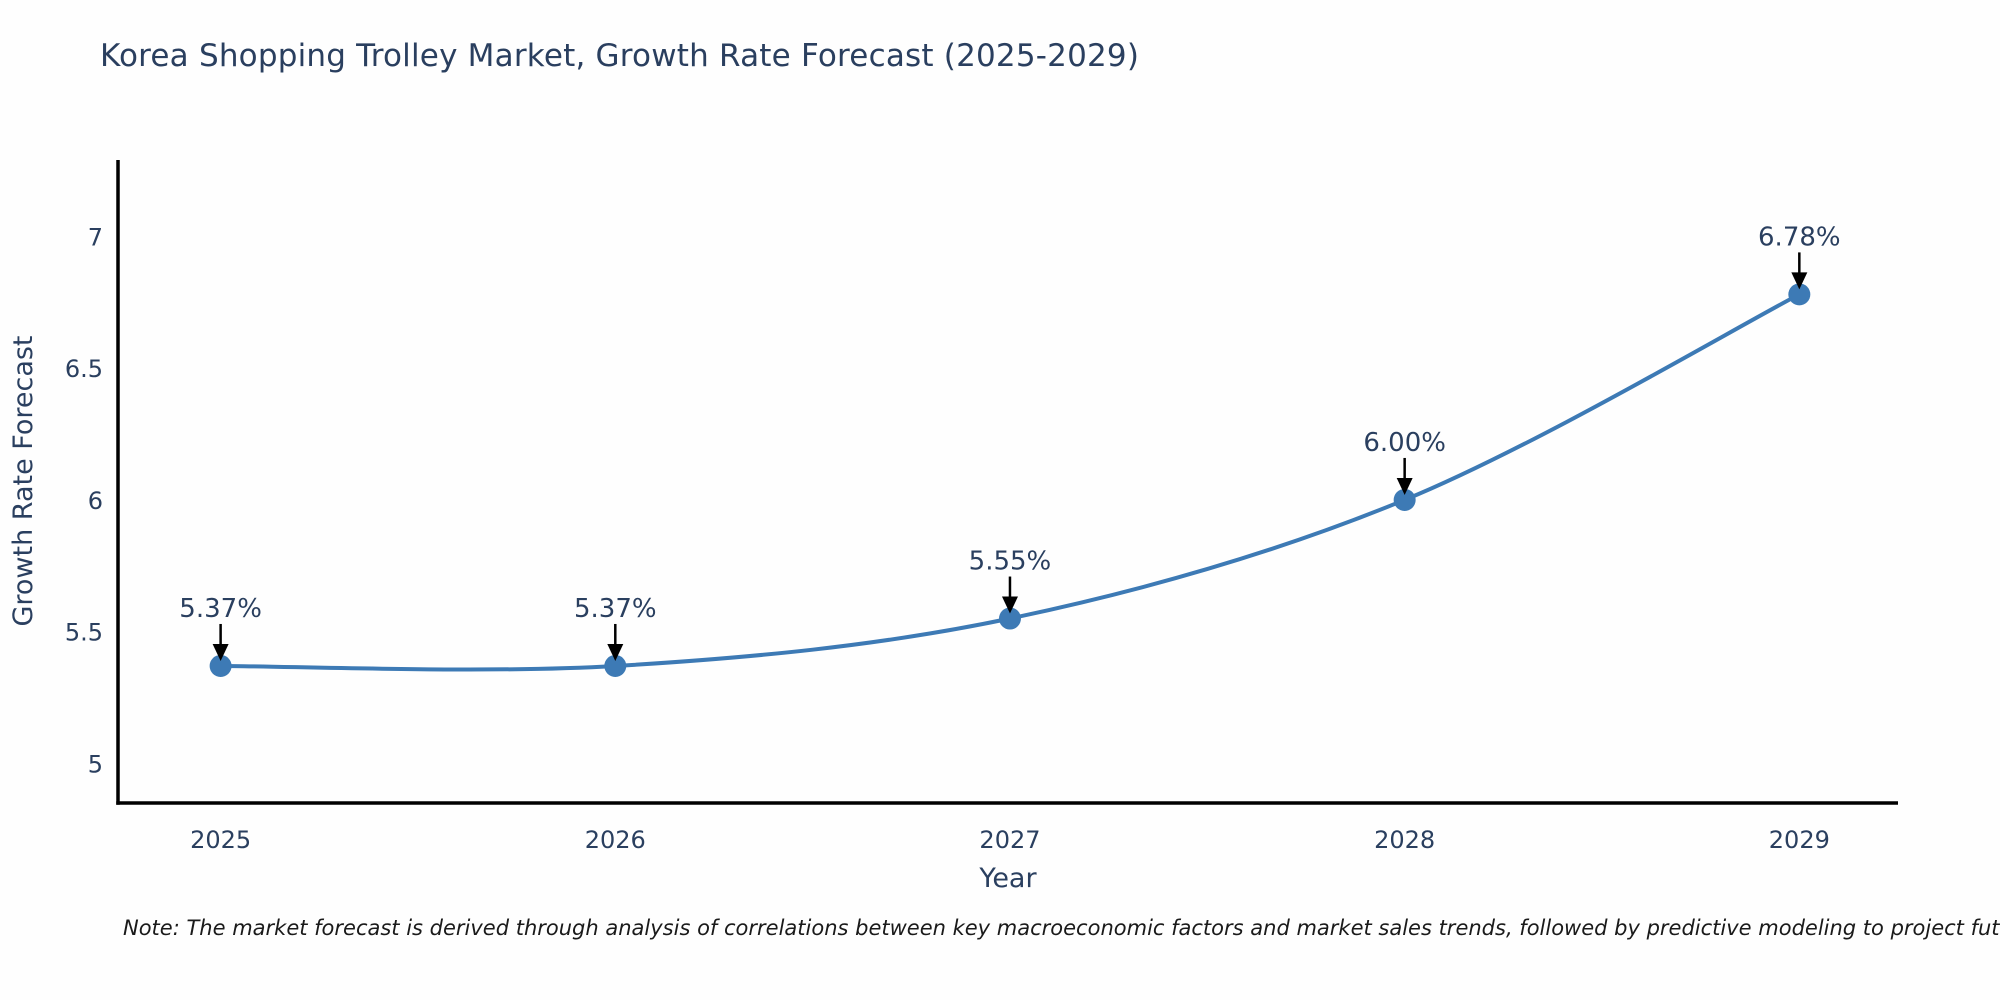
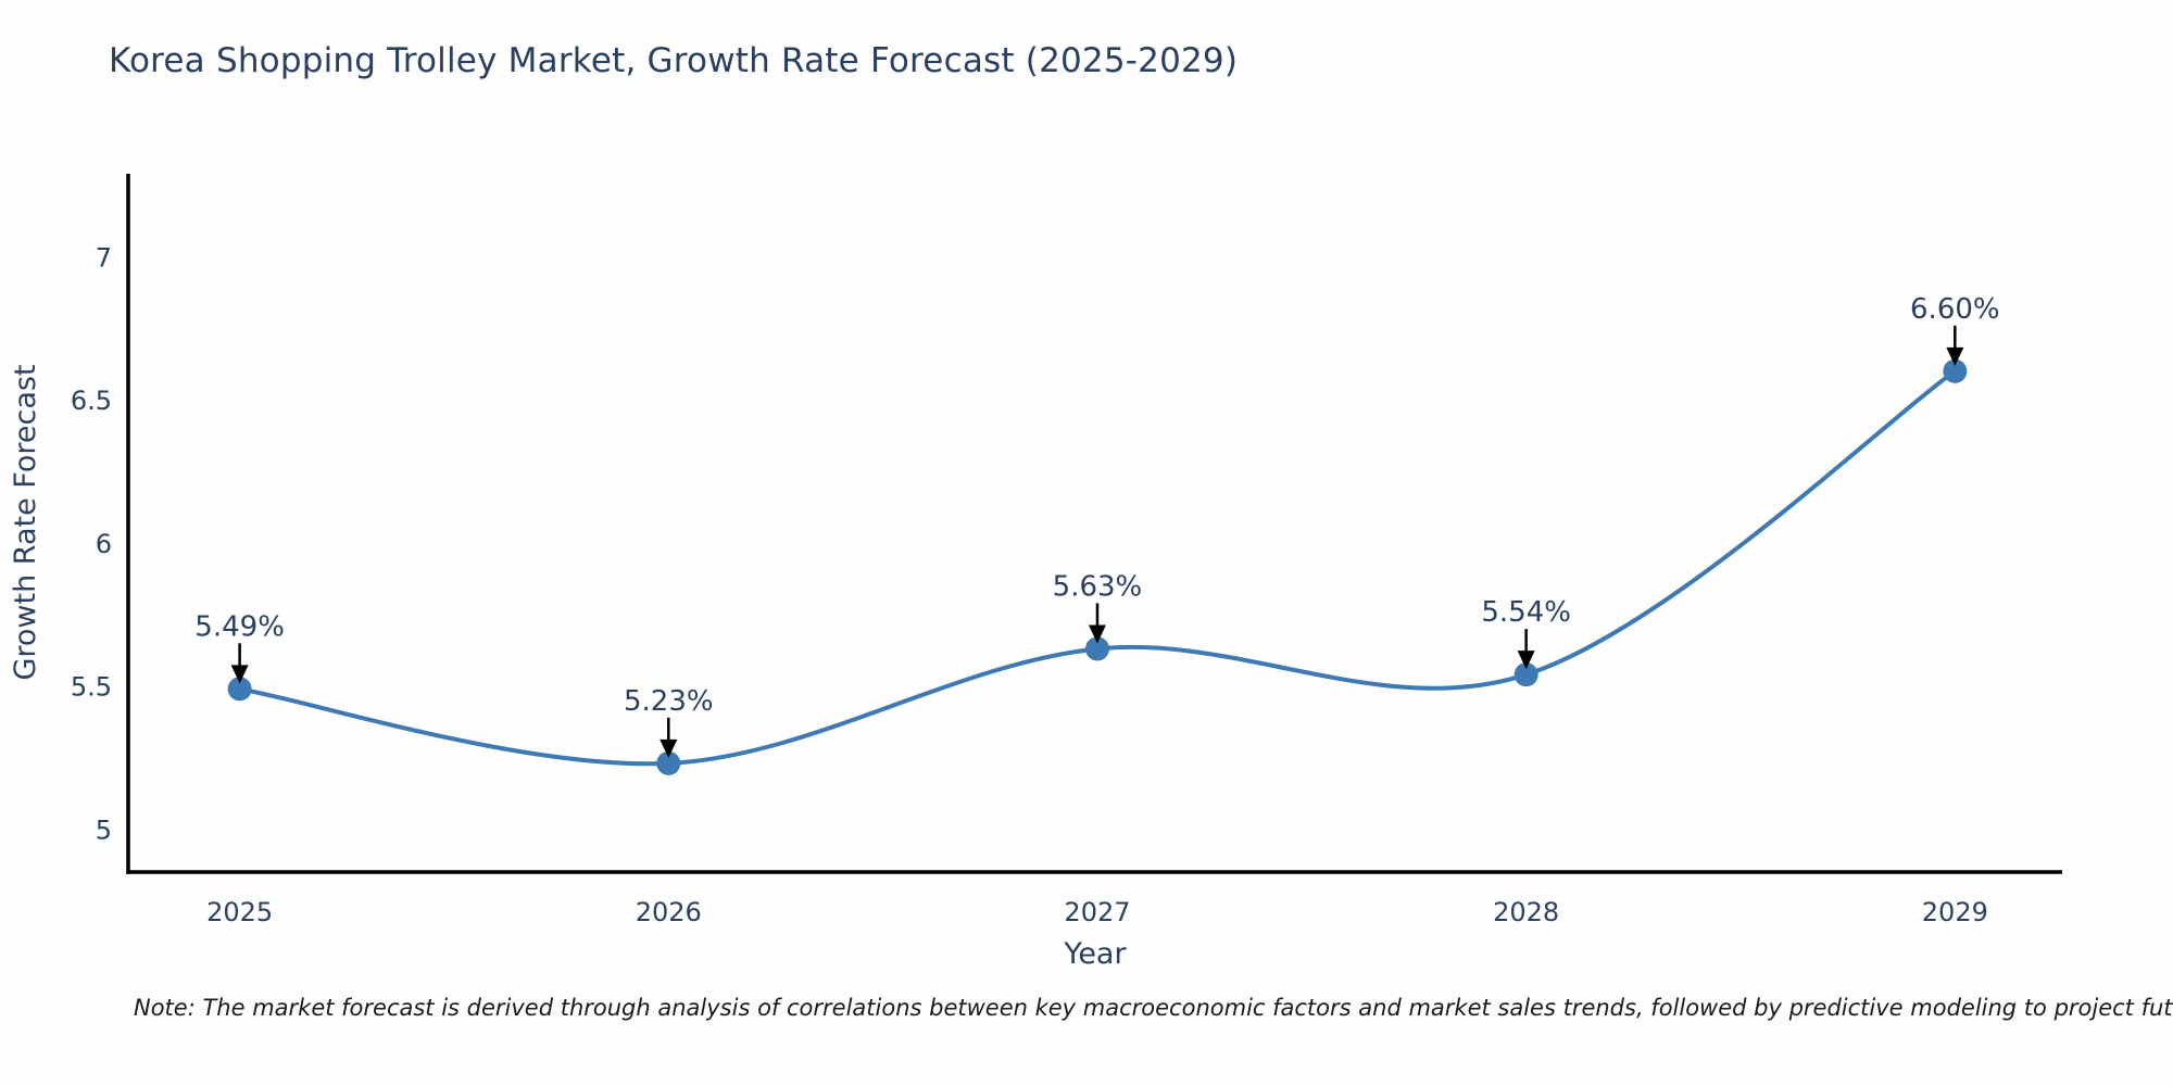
2025: 5.37% -> 5.49%
2026: 5.37% -> 5.23%
2027: 5.55% -> 5.63%
2028: 6.00% -> 5.54%
2029: 6.78% -> 6.60%
